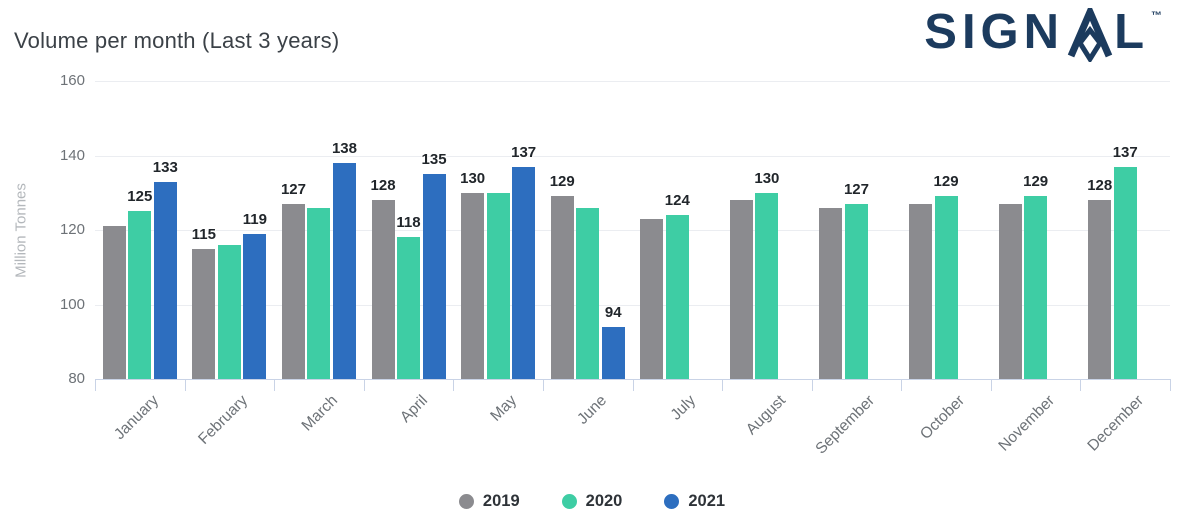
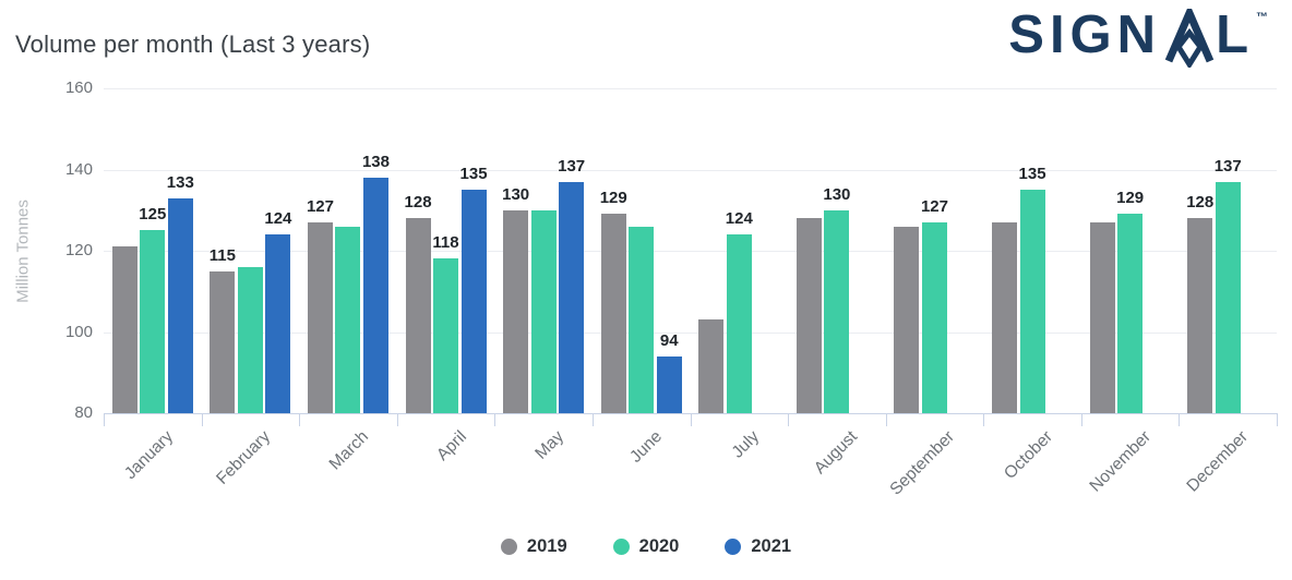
2021/February: 119 -> 124
2019/July: 123 -> 103
2020/October: 129 -> 135
